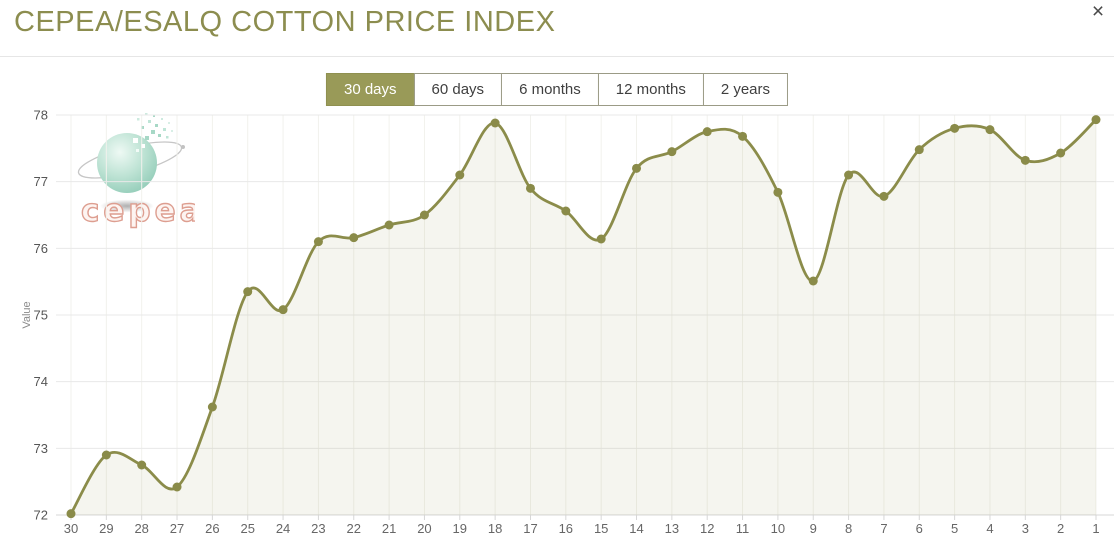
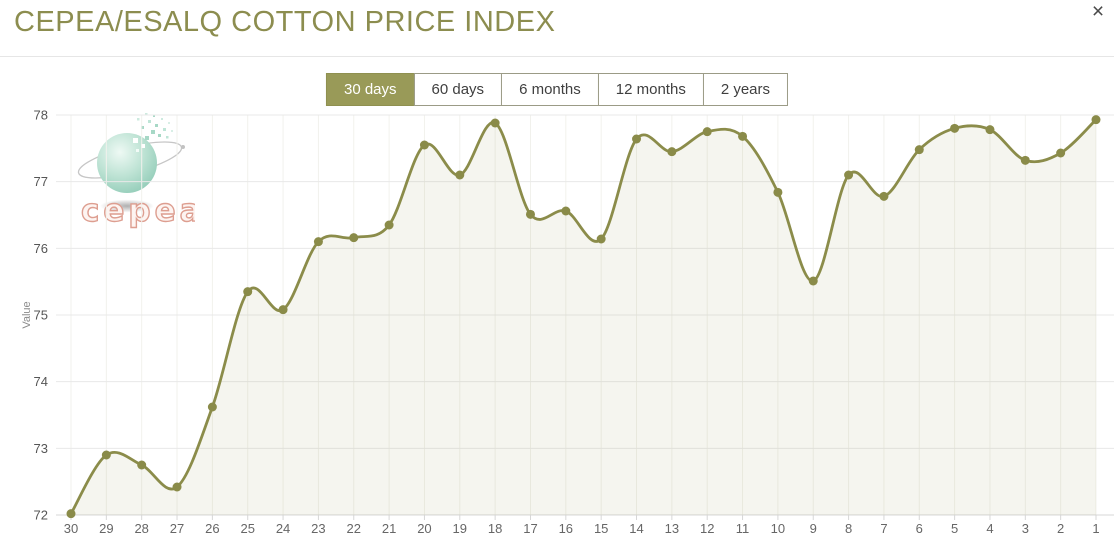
20: 76.5 -> 77.5
17: 76.9 -> 76.5
14: 77.2 -> 77.6
